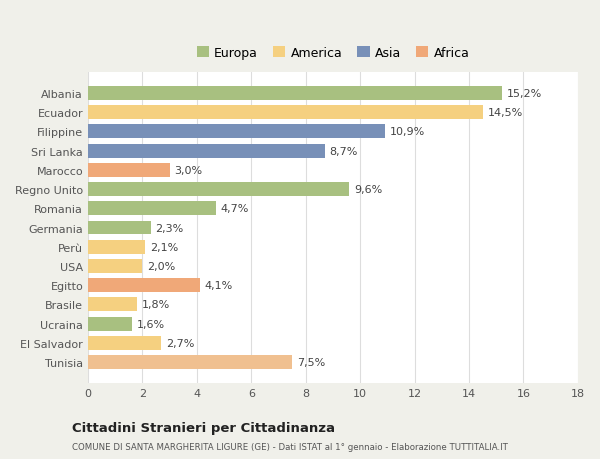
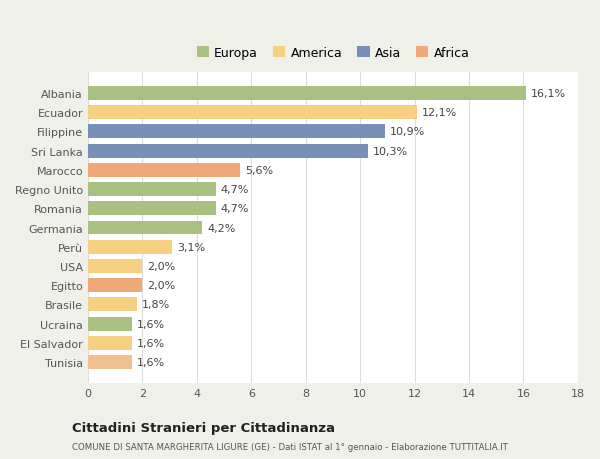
Albania: 15,2% -> 16,1%
Ecuador: 14,5% -> 12,1%
Sri Lanka: 8,7% -> 10,3%
Marocco: 3,0% -> 5,6%
Regno Unito: 9,6% -> 4,7%
Germania: 2,3% -> 4,2%
Perù: 2,1% -> 3,1%
Egitto: 4,1% -> 2,0%
El Salvador: 2,7% -> 1,6%
Tunisia: 7,5% -> 1,6%
